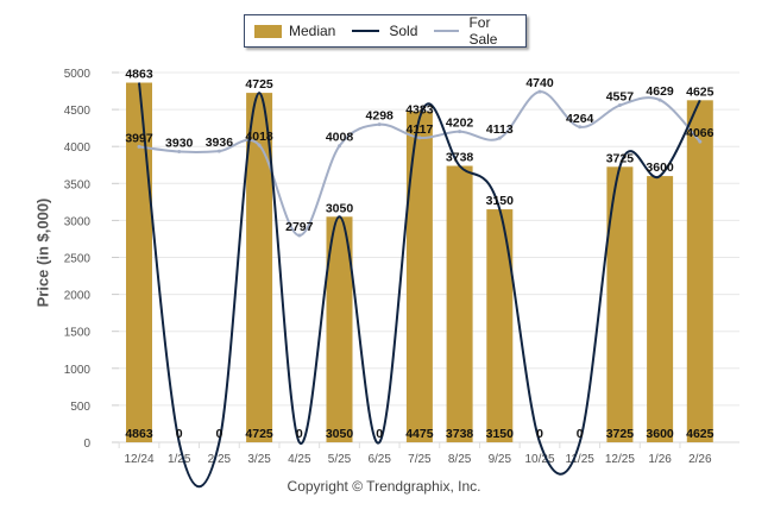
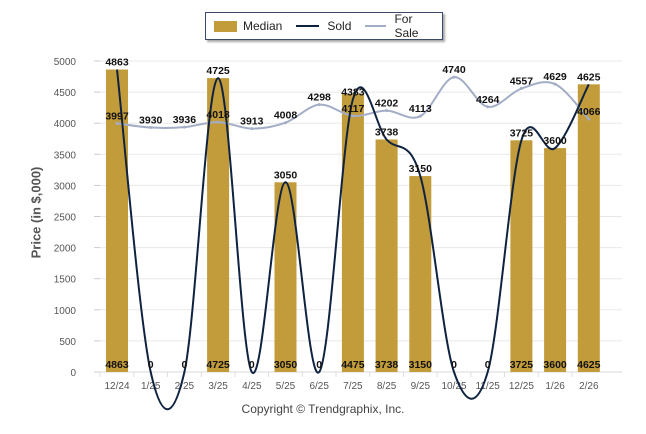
For Sale/4/25: 2797 -> 3913
